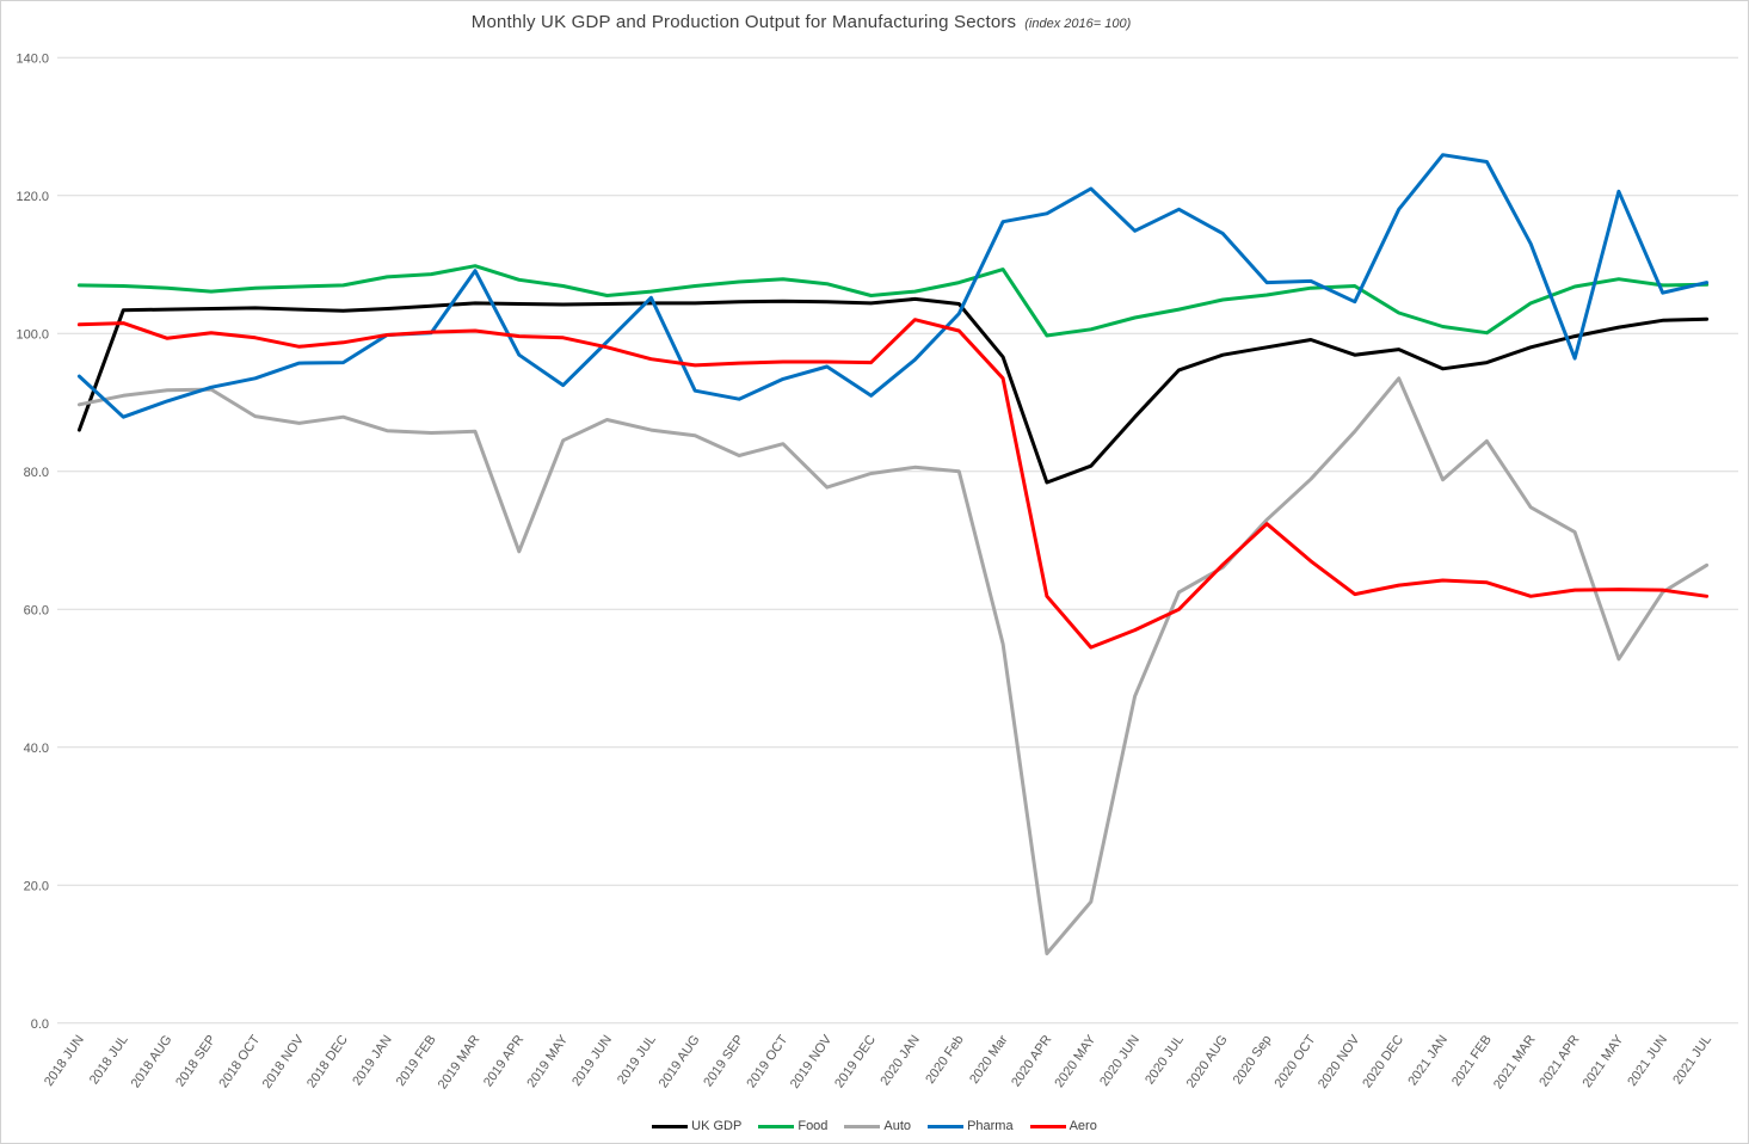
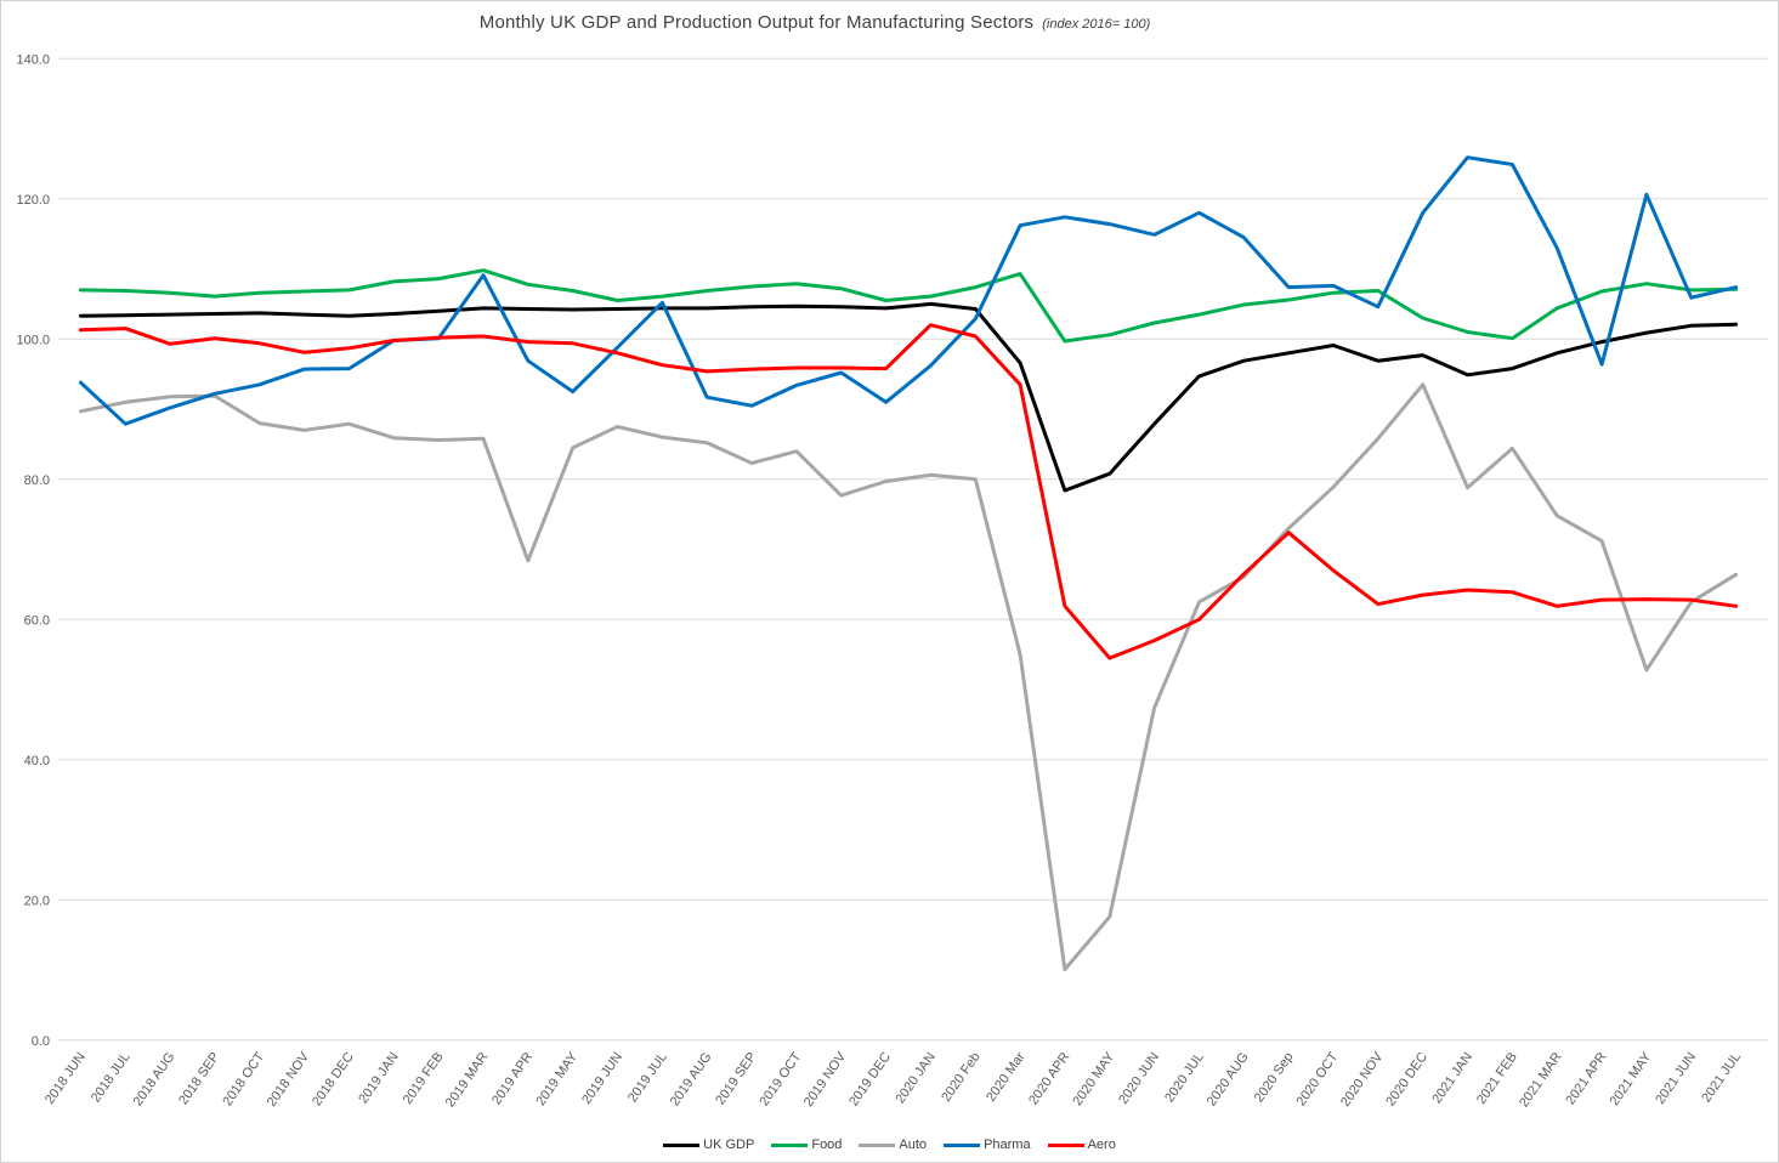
UK GDP/2018 JUN: 86 -> 103
Pharma/2020 MAY: 121 -> 116
